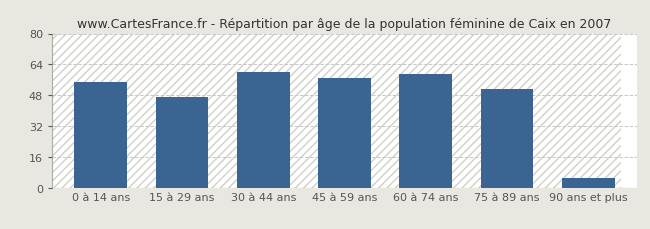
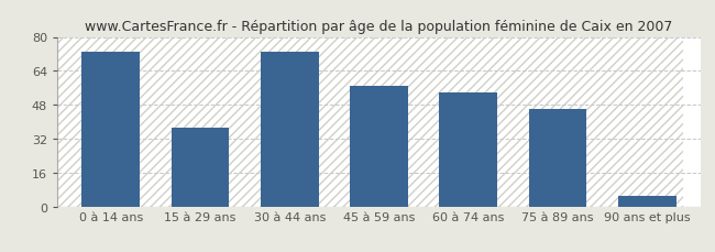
0 à 14 ans: 55 -> 73
15 à 29 ans: 47 -> 37
30 à 44 ans: 60 -> 73
60 à 74 ans: 59 -> 54
75 à 89 ans: 51 -> 46
